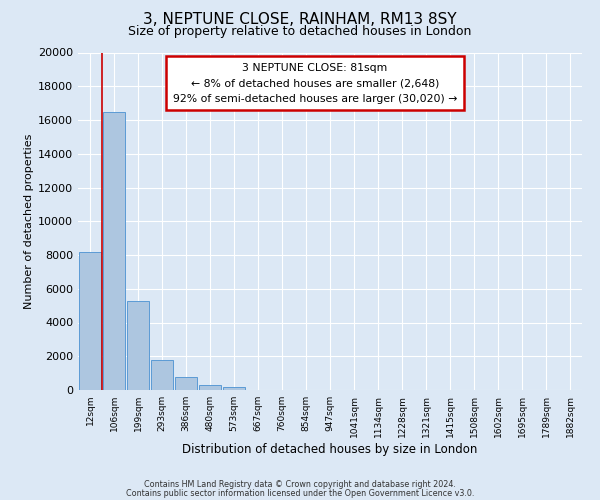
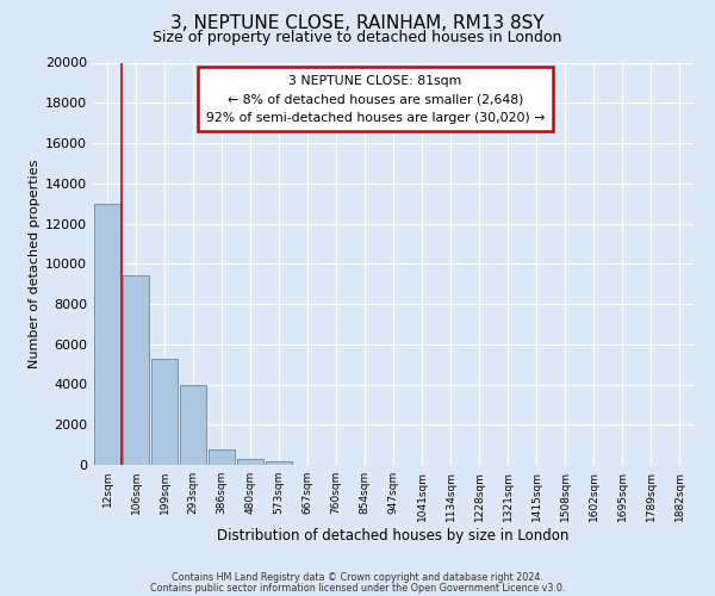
12sqm: 8200 -> 13000
106sqm: 16500 -> 9400
293sqm: 1800 -> 4000
